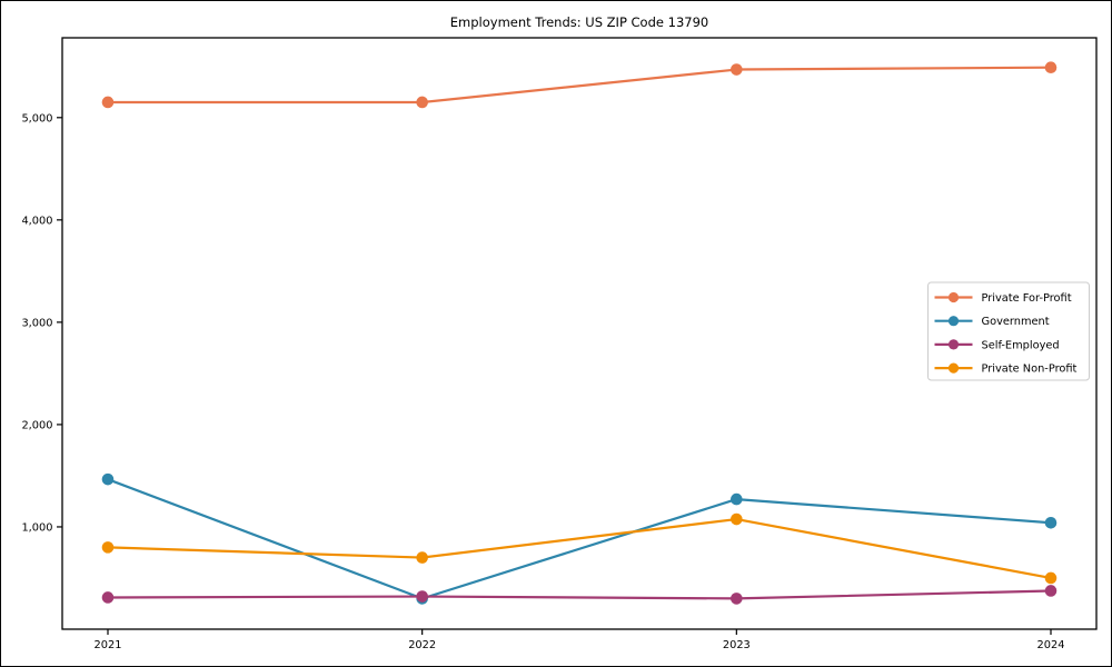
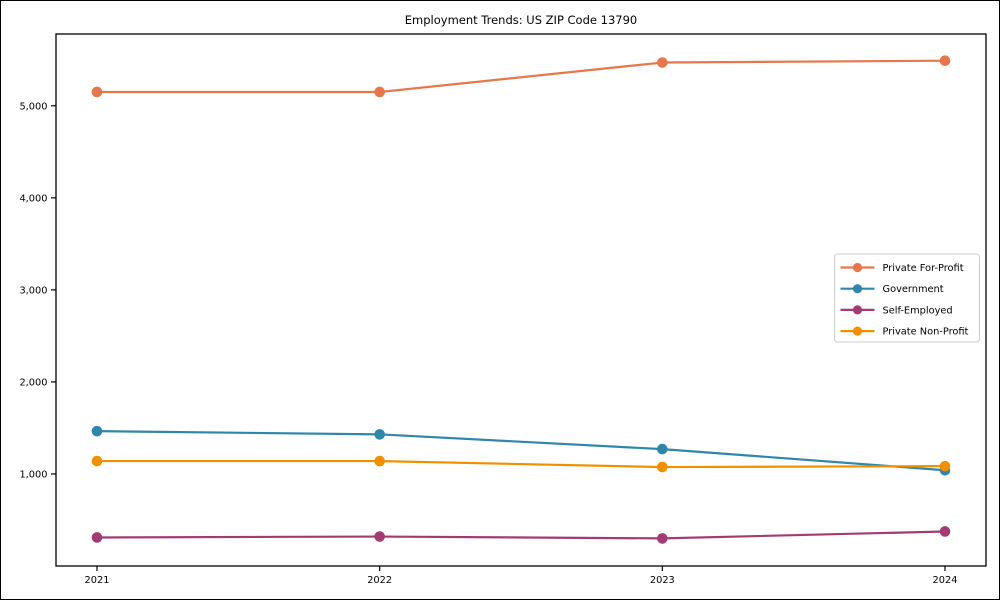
Private Non-Profit/2021: 800 -> 1100
Government/2022: 300 -> 1400
Private Non-Profit/2022: 700 -> 1100
Private Non-Profit/2024: 500 -> 1100
